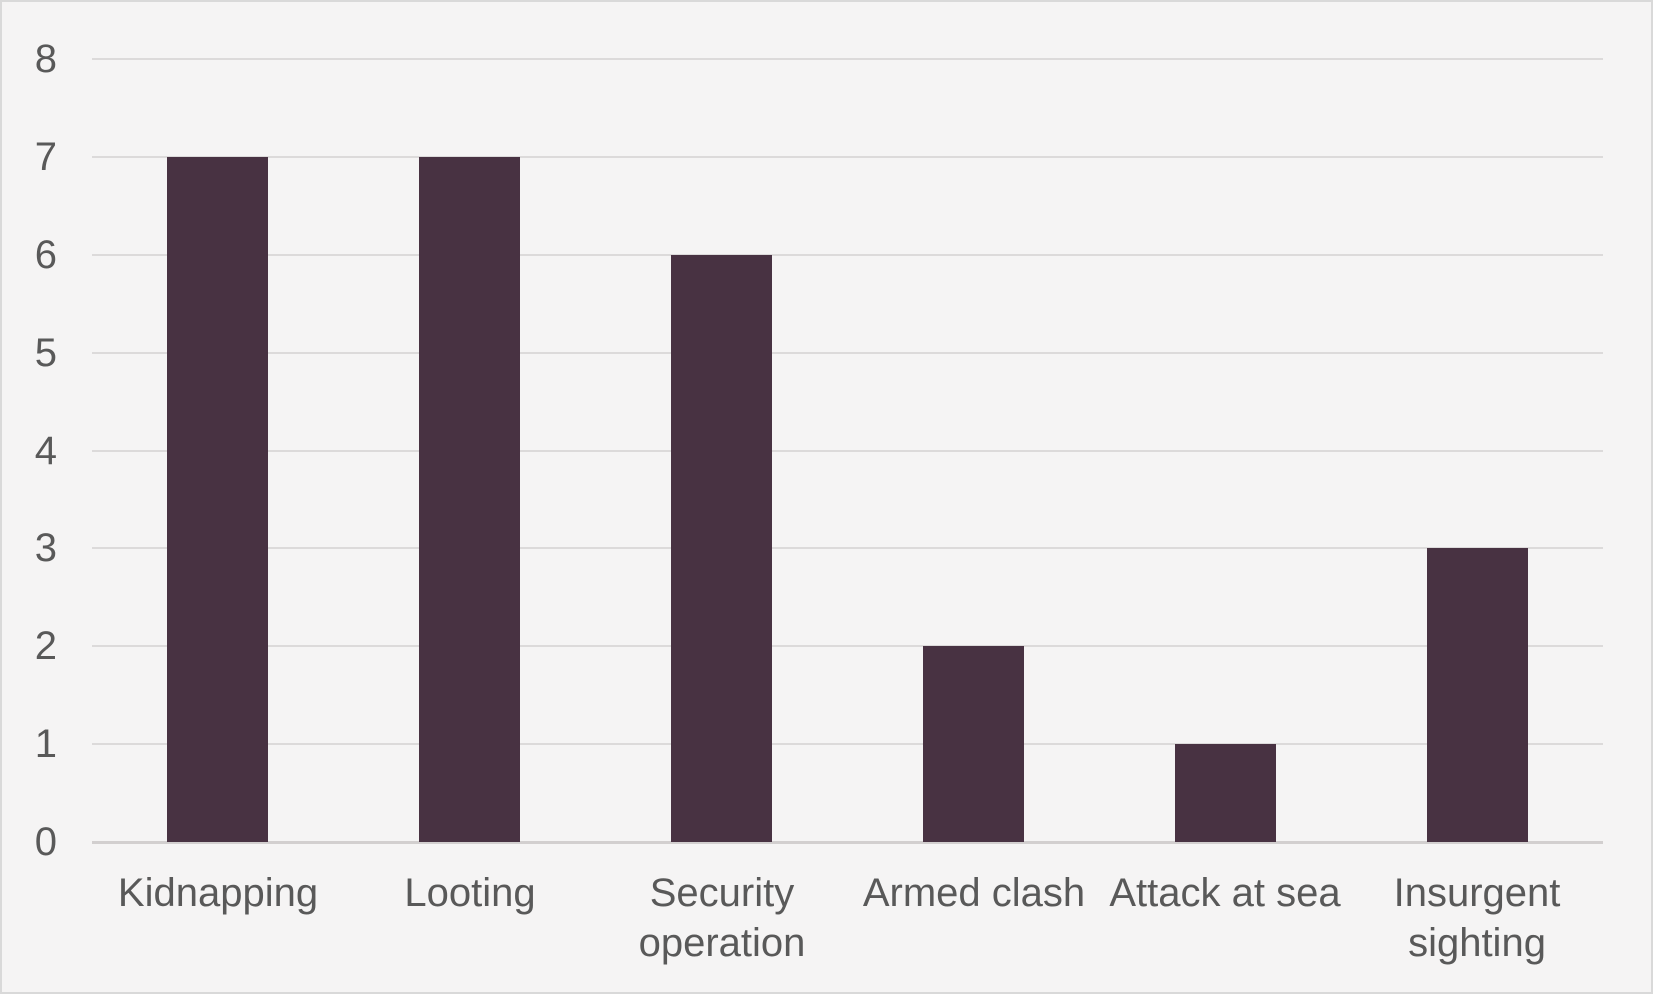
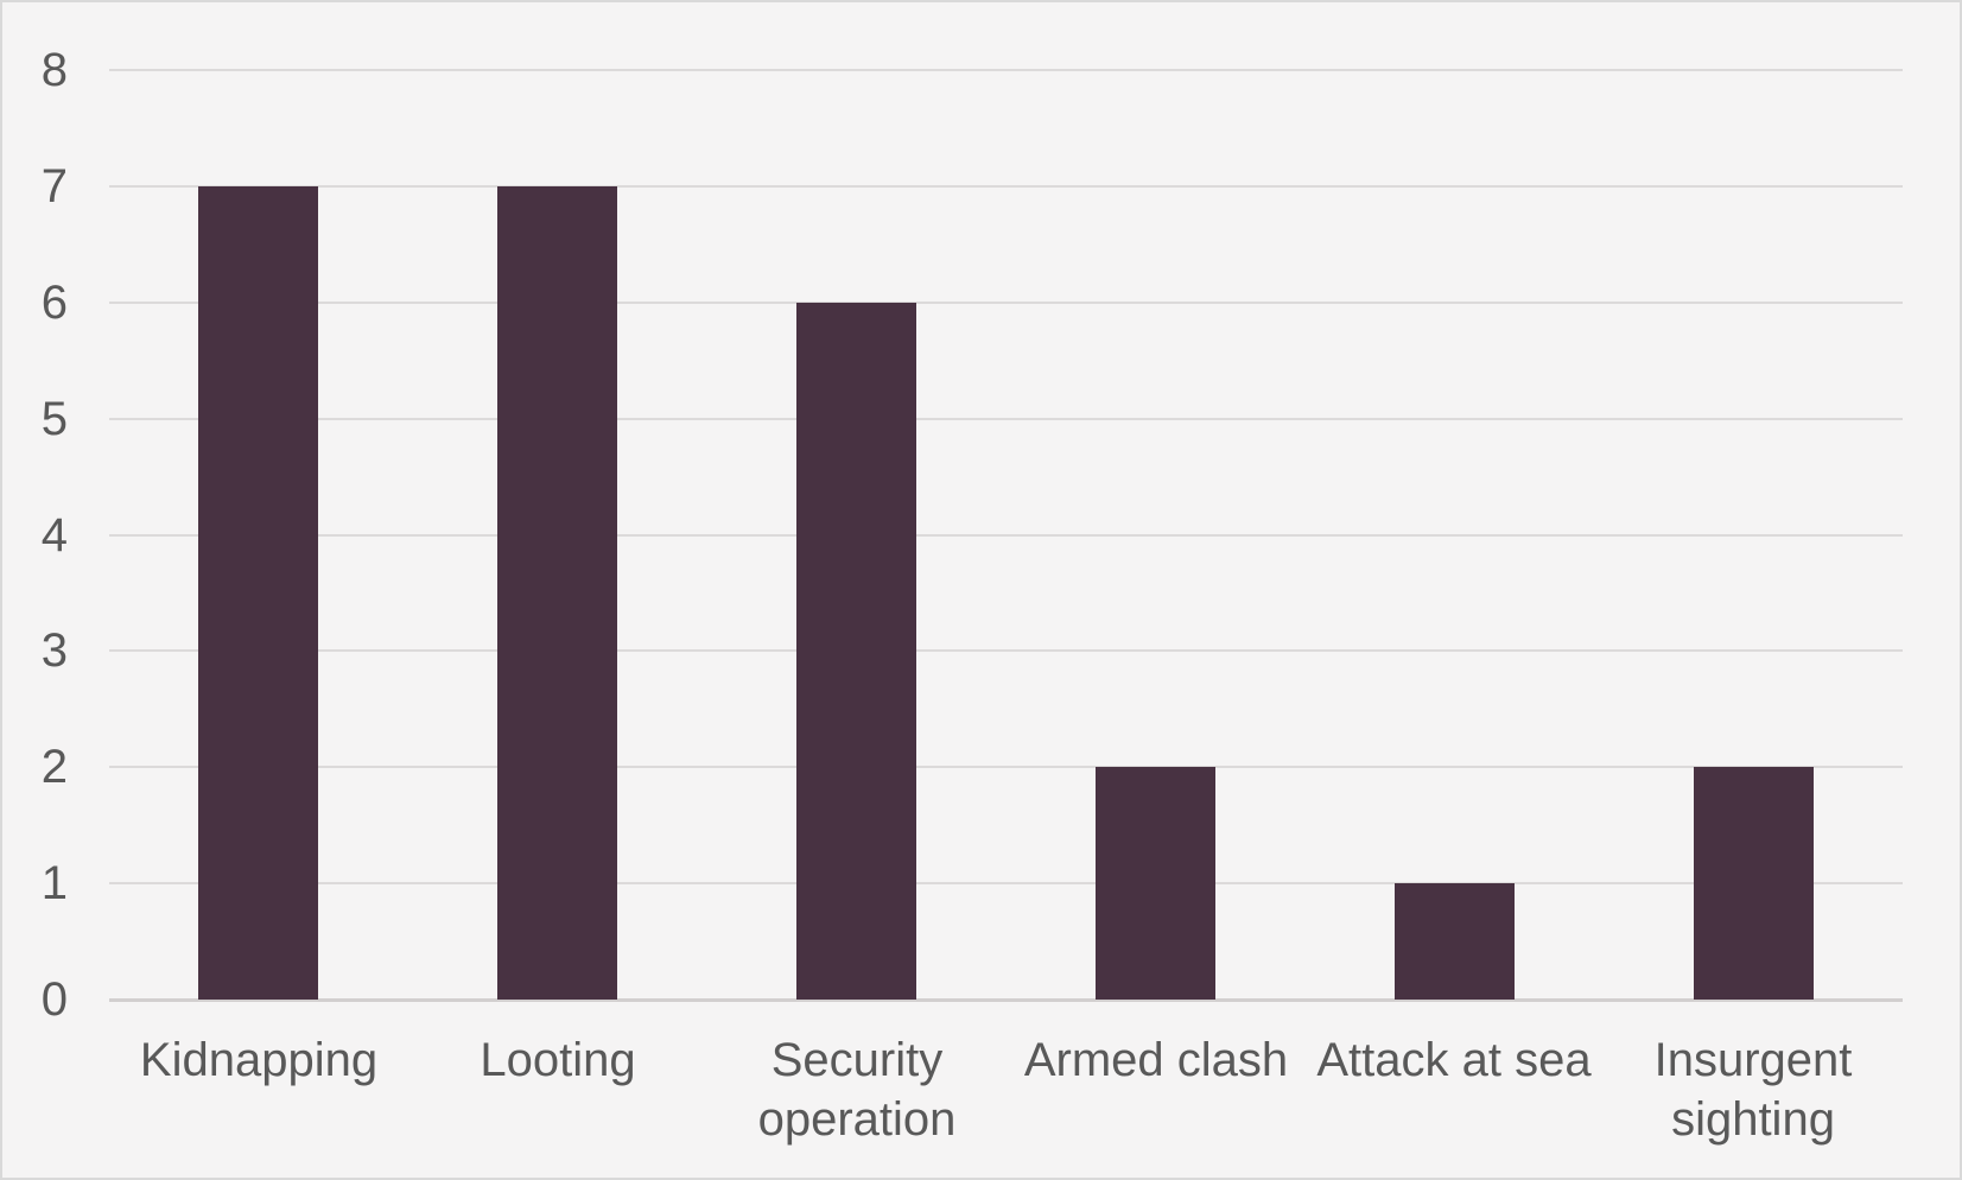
Insurgent sighting: 3 -> 2
